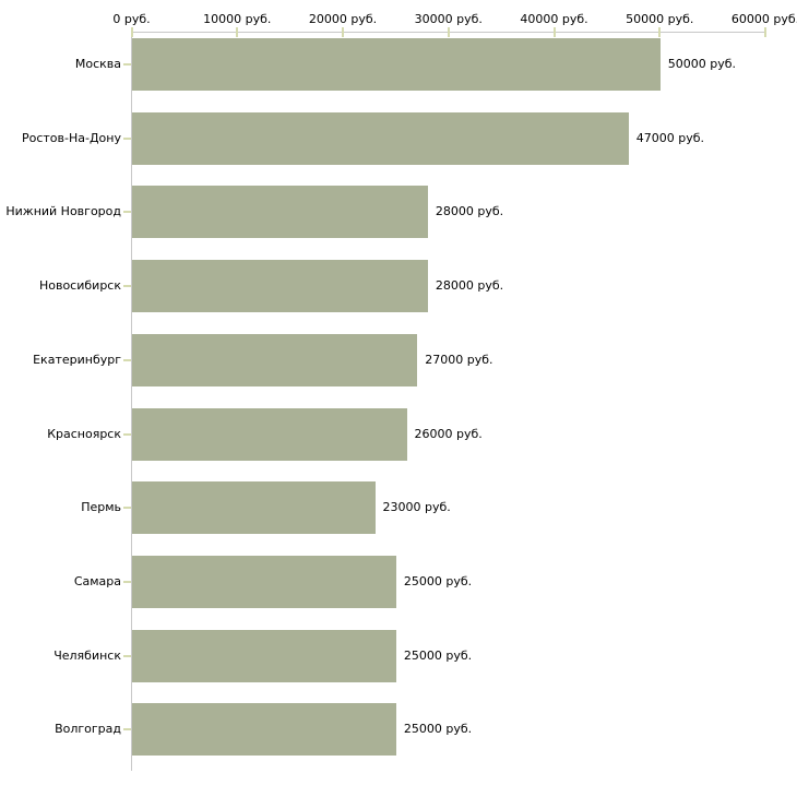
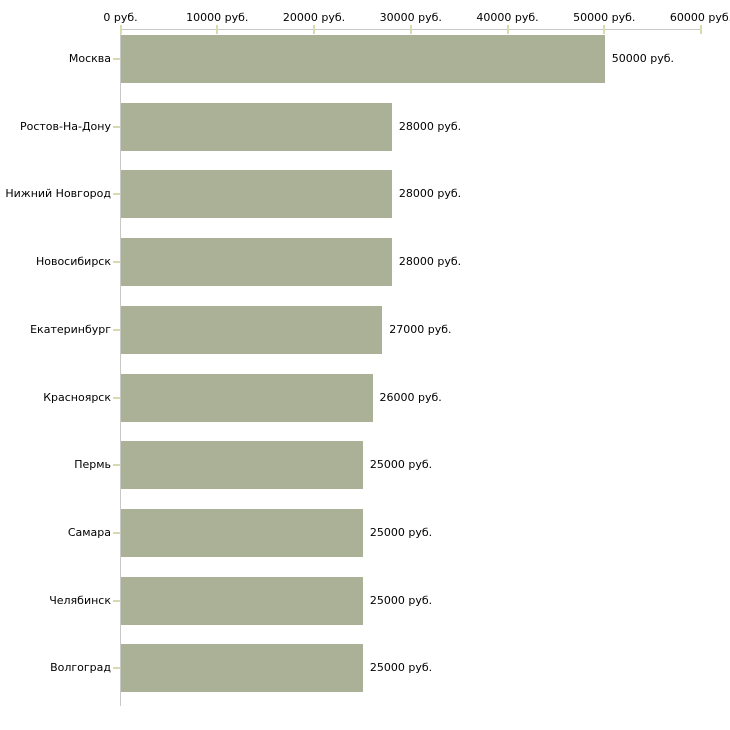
Ростов-На-Дону: 47000 -> 28000
Пермь: 23000 -> 25000
